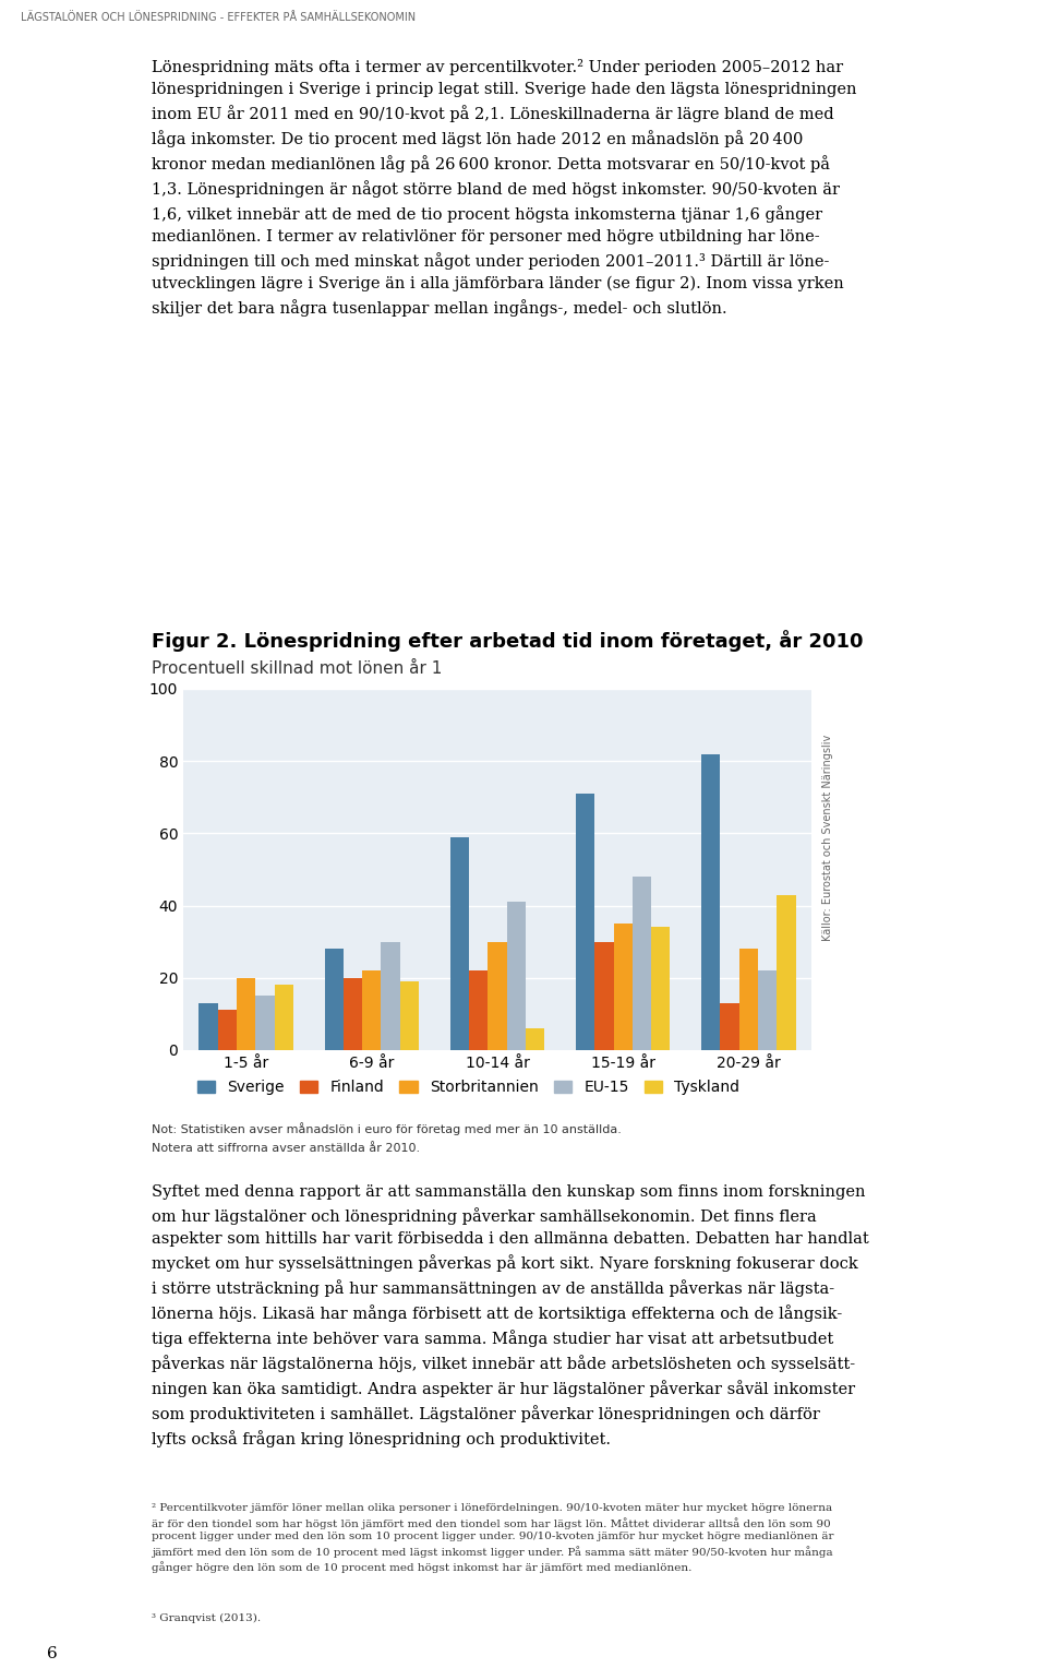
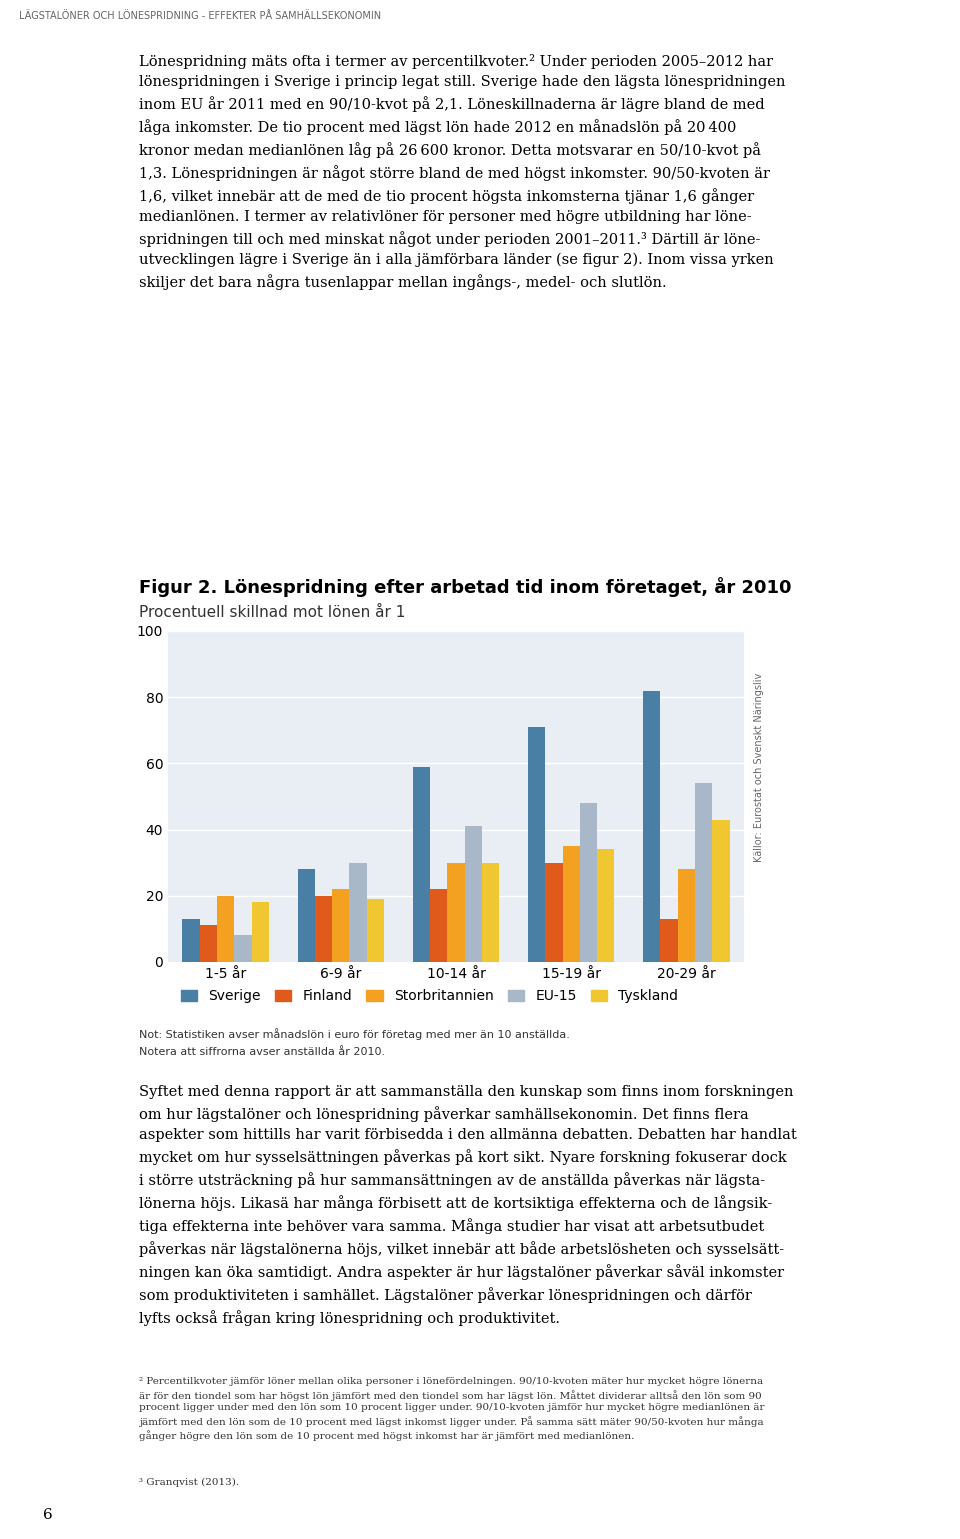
EU-15/1-5 år: 15 -> 8
Tyskland/10-14 år: 6 -> 30
EU-15/20-29 år: 22 -> 54
